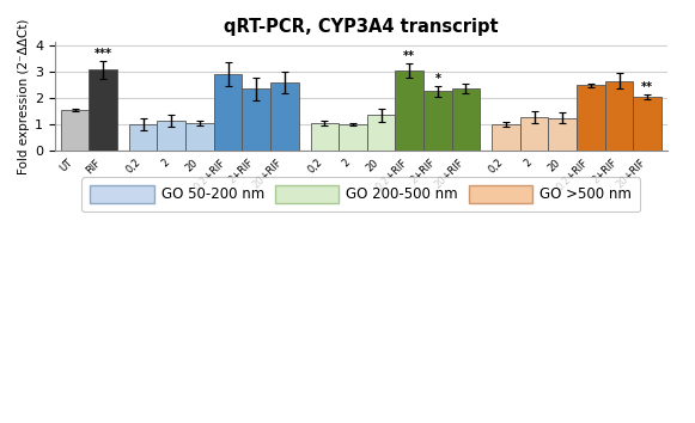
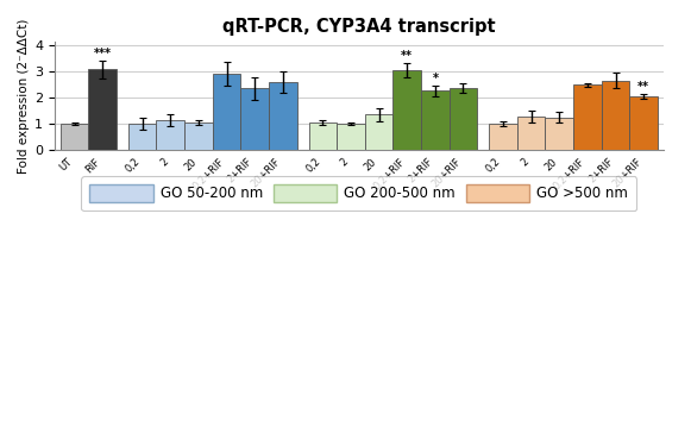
UT: 1.55 -> 1.00
